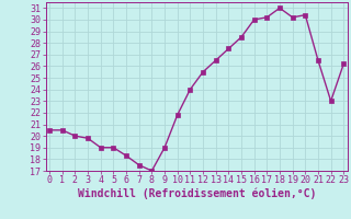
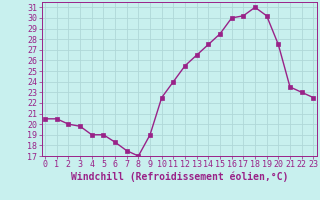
10: 21.8 -> 22.5
20: 30.4 -> 27.5
21: 26.5 -> 23.5
23: 26.2 -> 22.5
